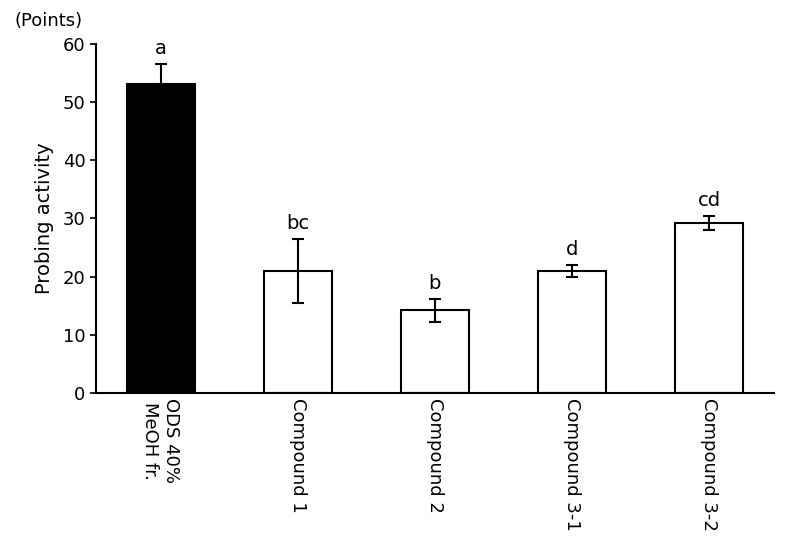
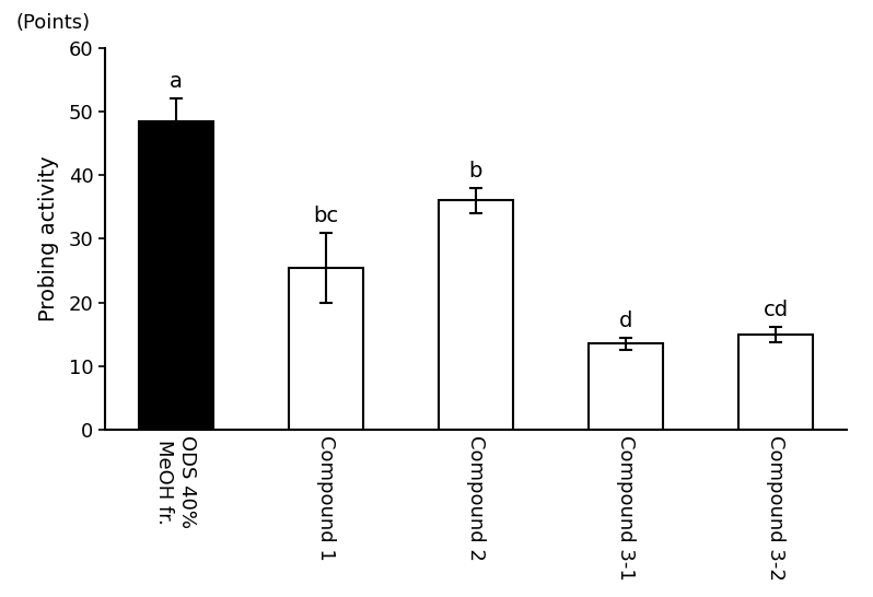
ODS 40% MeOH fr.: 53.0 -> 48.5
Compound 1: 21.0 -> 25.5
Compound 2: 14.2 -> 36.0
Compound 3-1: 21.0 -> 13.5
Compound 3-2: 29.2 -> 15.0
